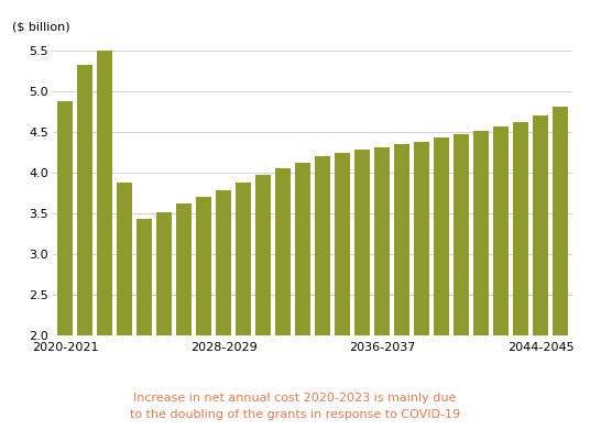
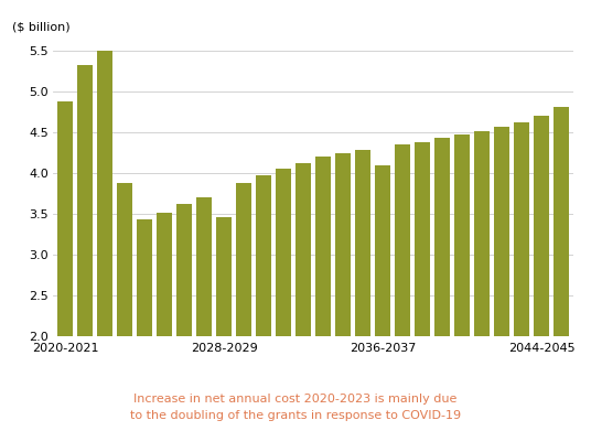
2028-2029: 3.79 -> 3.46
2036-2037: 4.31 -> 4.10
